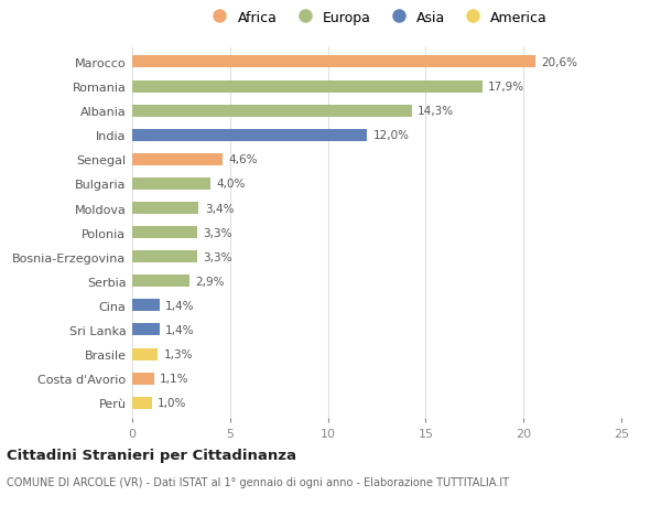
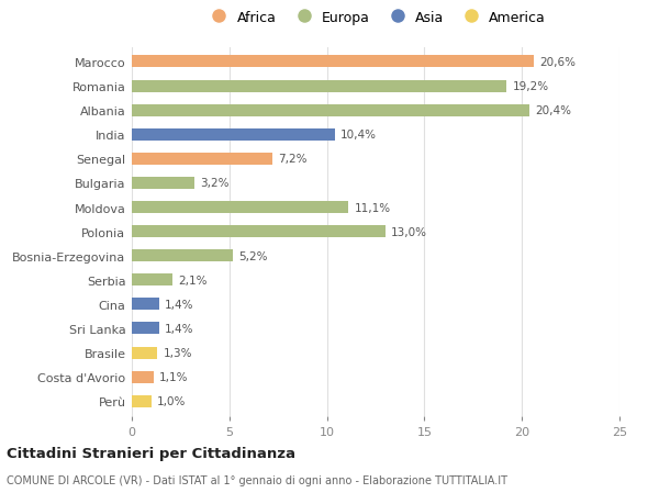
Romania: 17,9% -> 19,2%
Albania: 14,3% -> 20,4%
India: 12,0% -> 10,4%
Senegal: 4,6% -> 7,2%
Bulgaria: 4,0% -> 3,2%
Moldova: 3,4% -> 11,1%
Polonia: 3,3% -> 13,0%
Bosnia-Erzegovina: 3,3% -> 5,2%
Serbia: 2,9% -> 2,1%
